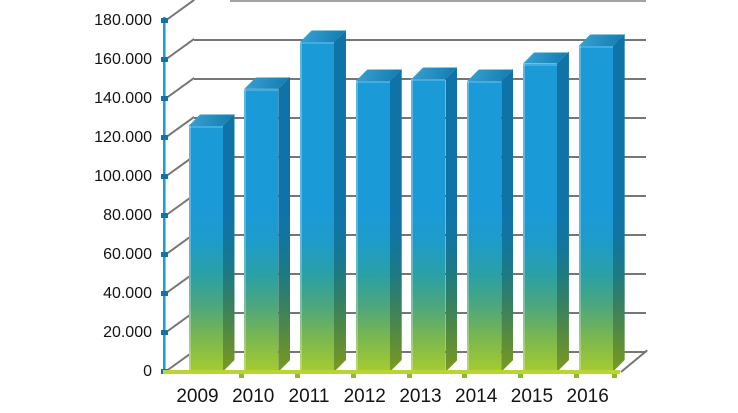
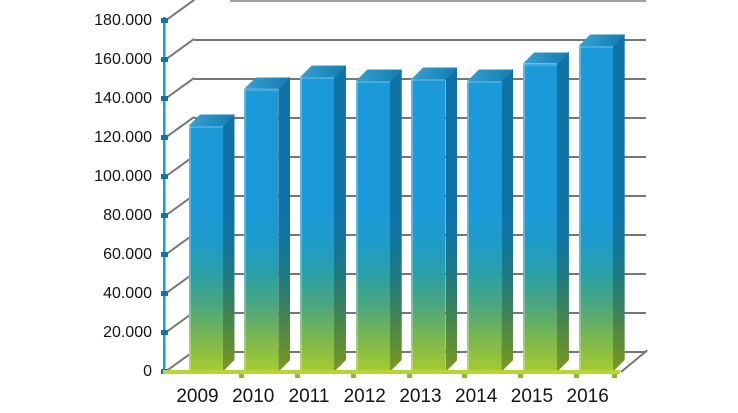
2011: 169000 -> 151000
